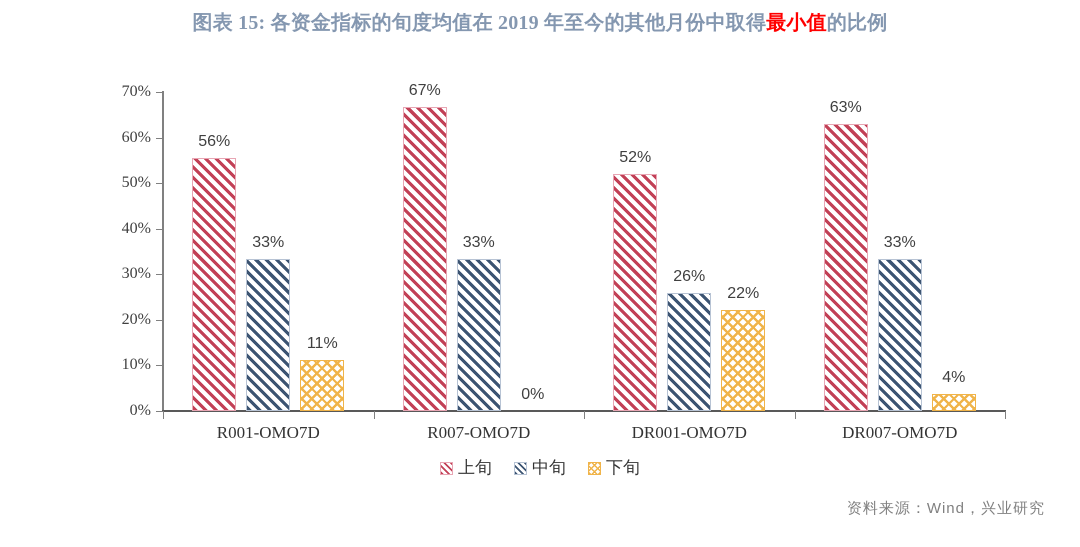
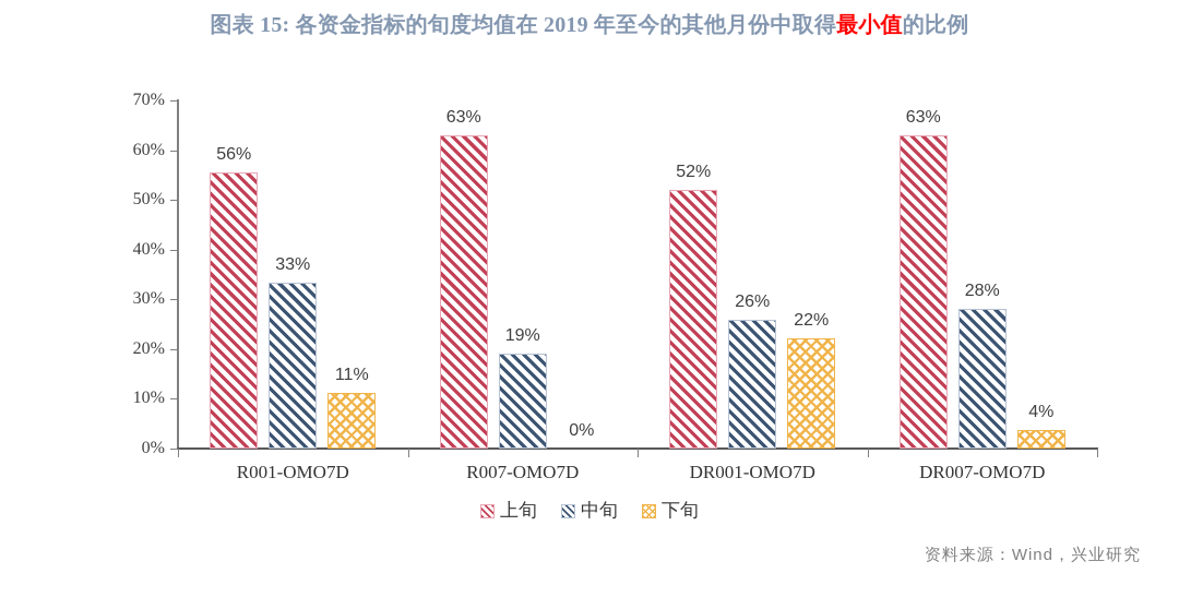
上旬/R007-OMO7D: 67% -> 63%
中旬/R007-OMO7D: 33% -> 19%
中旬/DR007-OMO7D: 33% -> 28%
